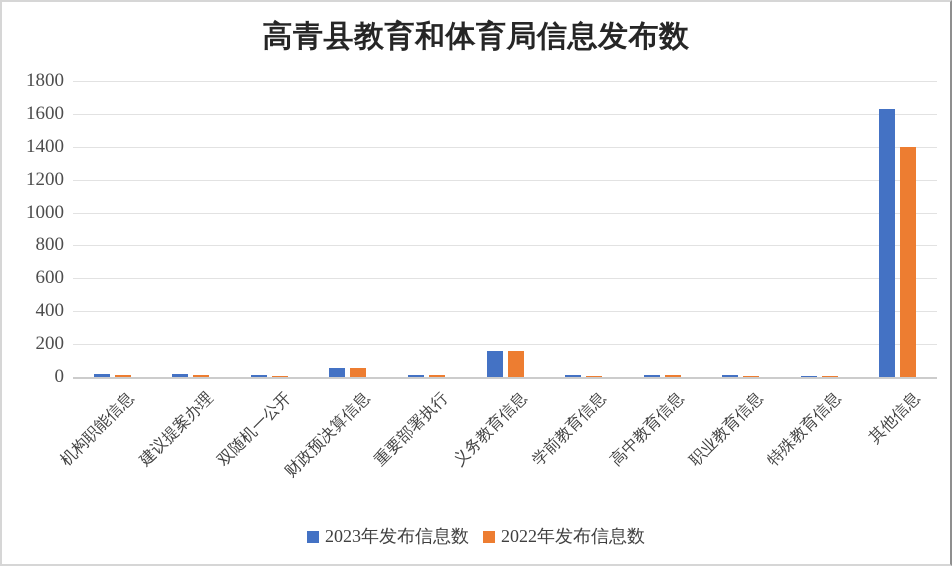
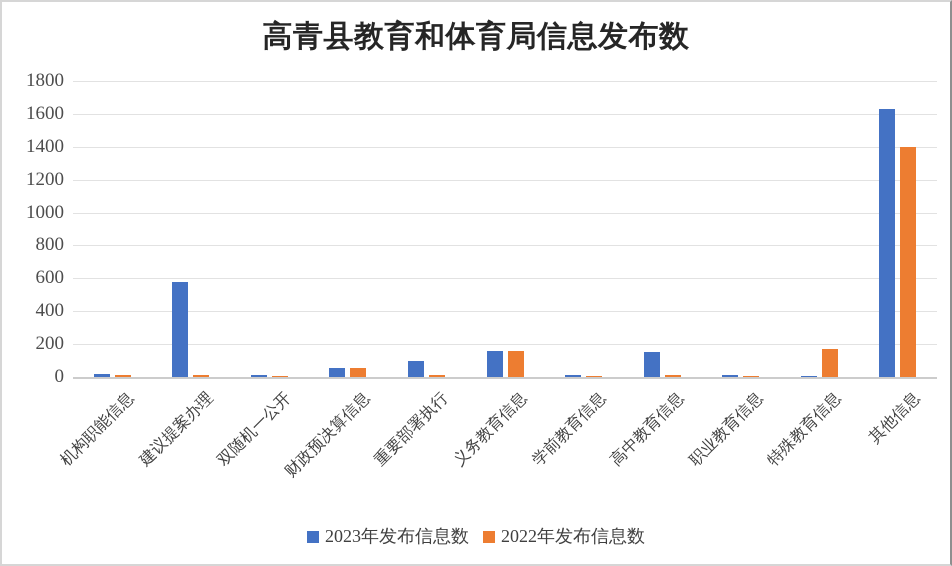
2023年发布信息数/建议提案办理: 20 -> 580
2023年发布信息数/重要部署执行: 10 -> 100
2023年发布信息数/高中教育信息: 10 -> 150
2022年发布信息数/特殊教育信息: 10 -> 170
